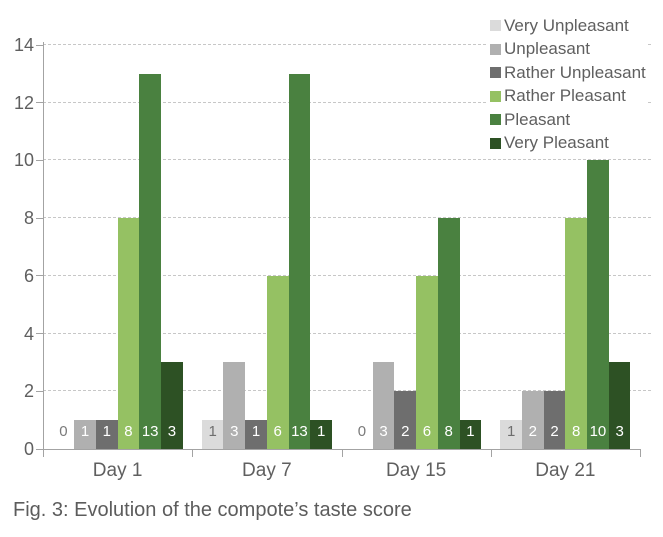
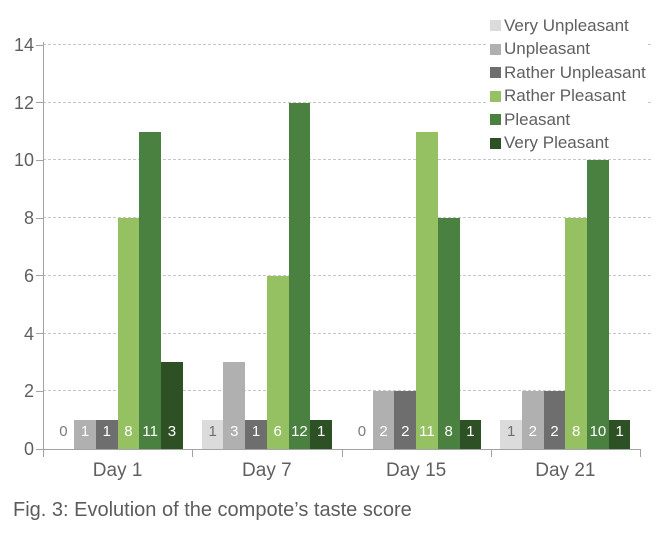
Pleasant/Day 1: 13 -> 11
Pleasant/Day 7: 13 -> 12
Unpleasant/Day 15: 3 -> 2
Rather Pleasant/Day 15: 6 -> 11
Very Pleasant/Day 21: 3 -> 1
